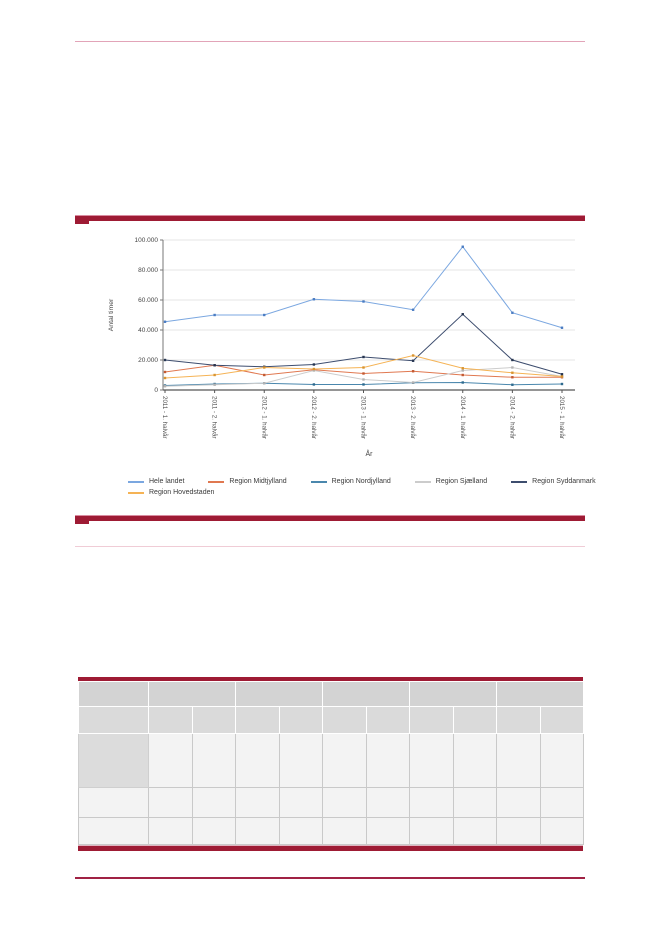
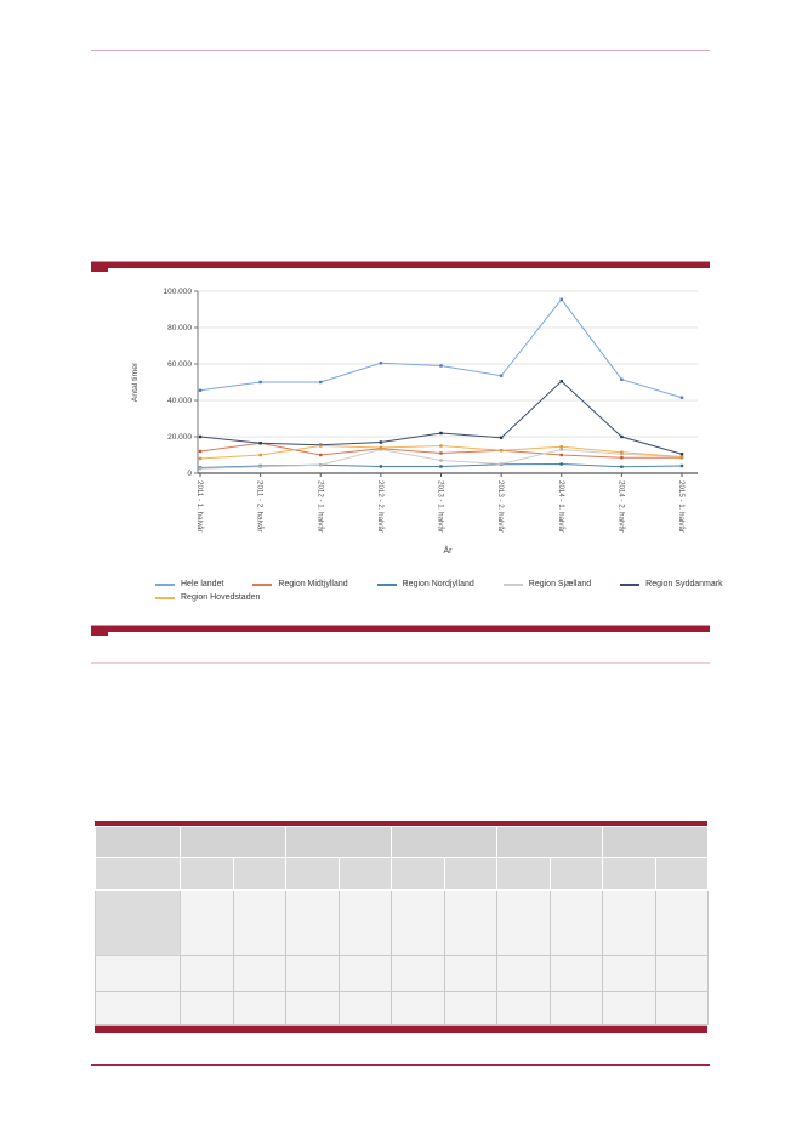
Region Hovedstaden/2013 - 2. halvår: 23000 -> 12000
Region Sjælland/2014 - 2. halvår: 15000 -> 10000
